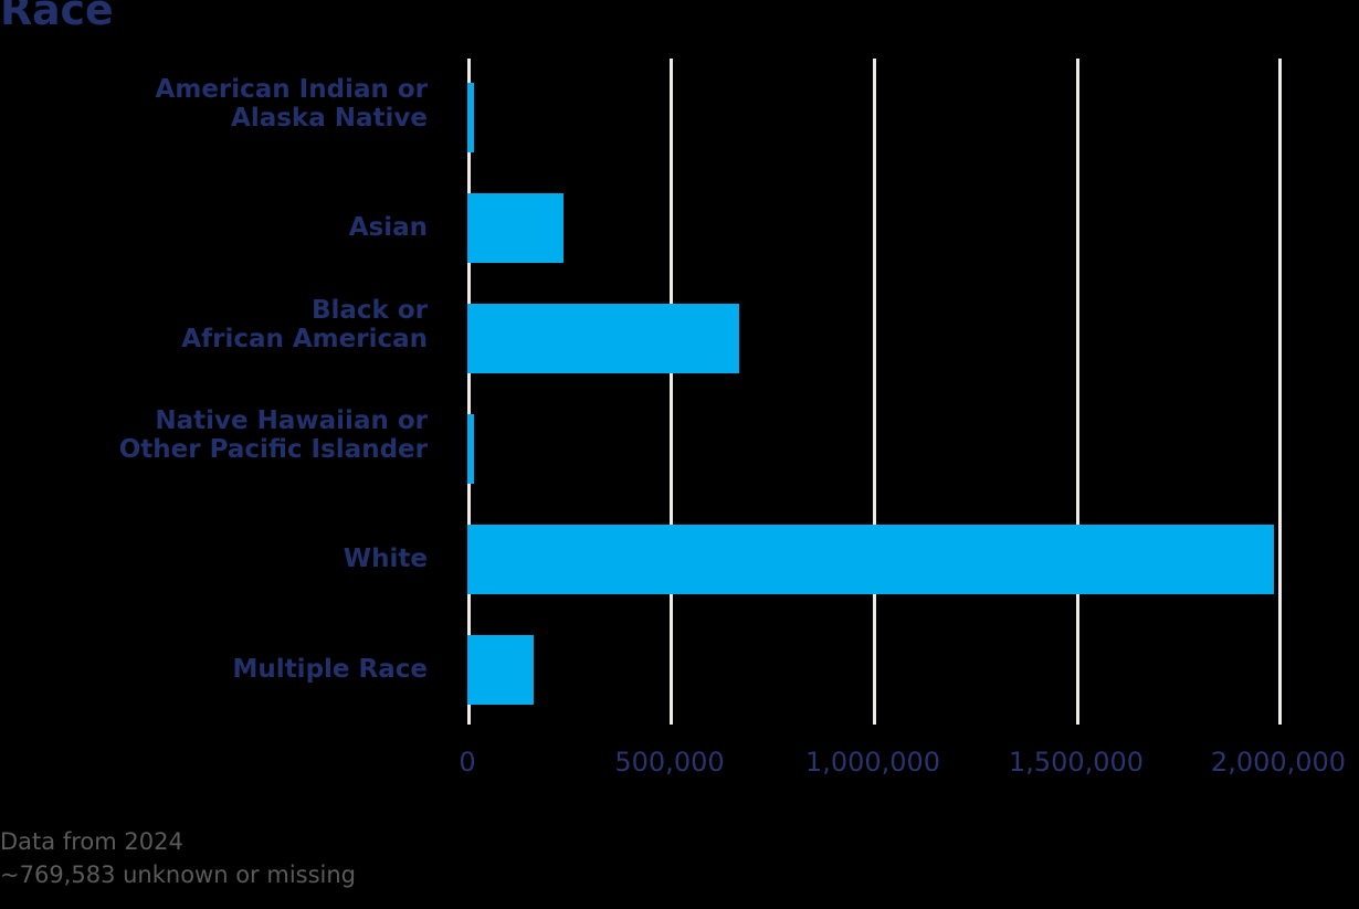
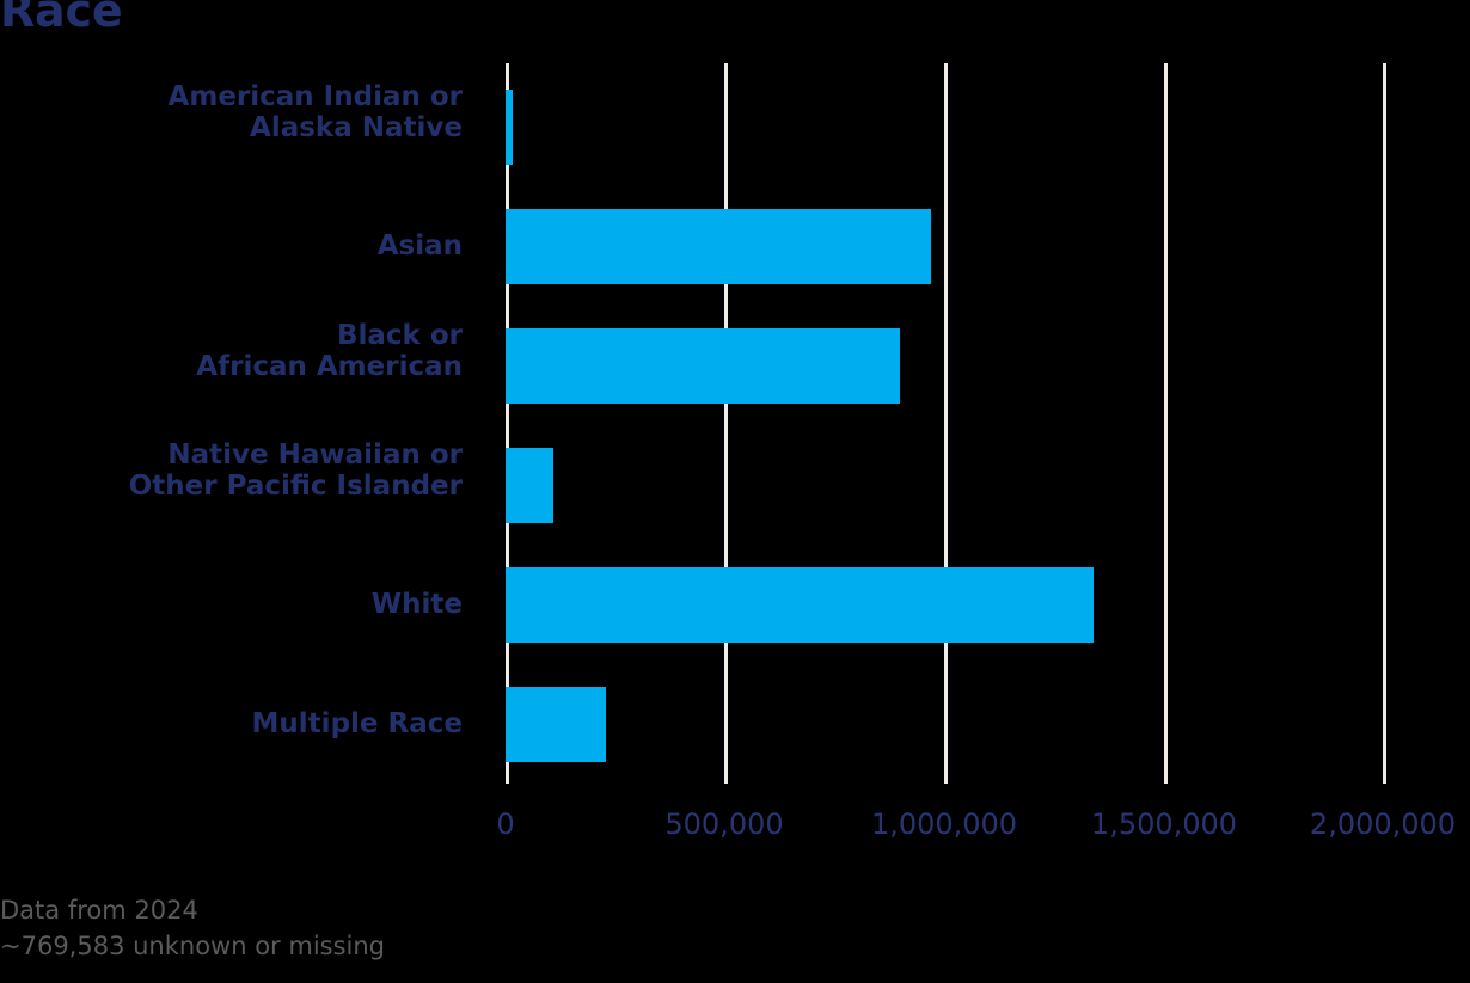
Asian: 240000 -> 970000
Black or African American: 670000 -> 900000
Native Hawaiian or Other Pacific Islander: 10000 -> 110000
White: 1990000 -> 1340000
Multiple Race: 160000 -> 230000
